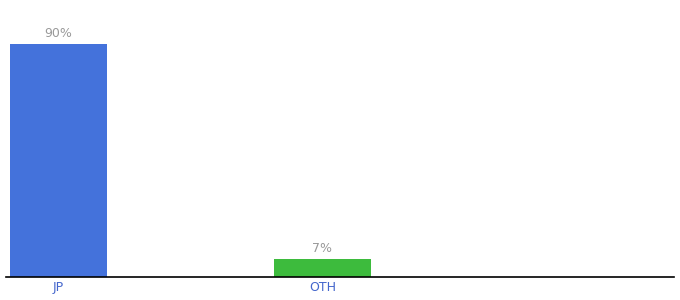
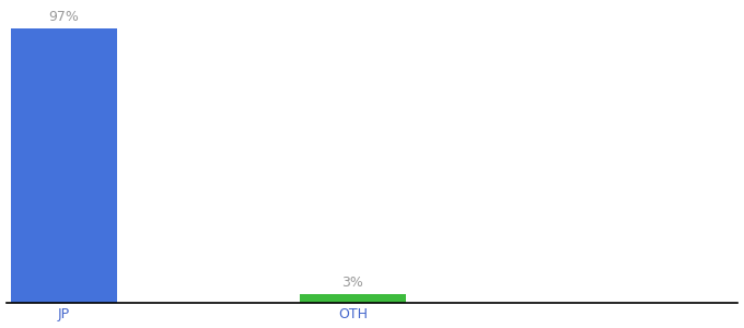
JP: 90% -> 97%
OTH: 7% -> 3%
